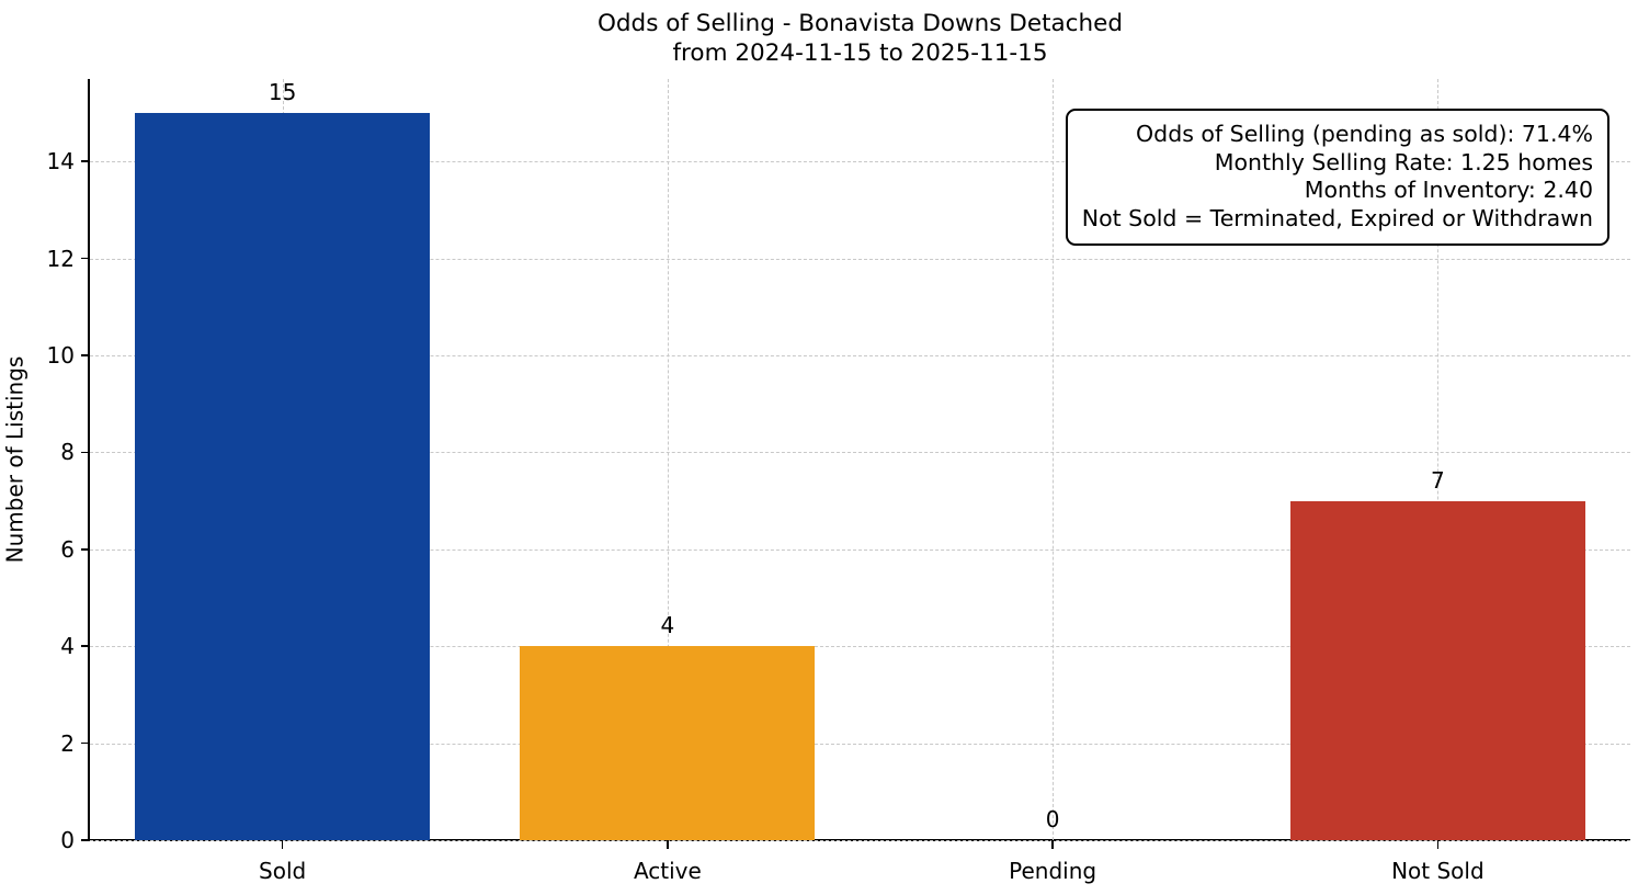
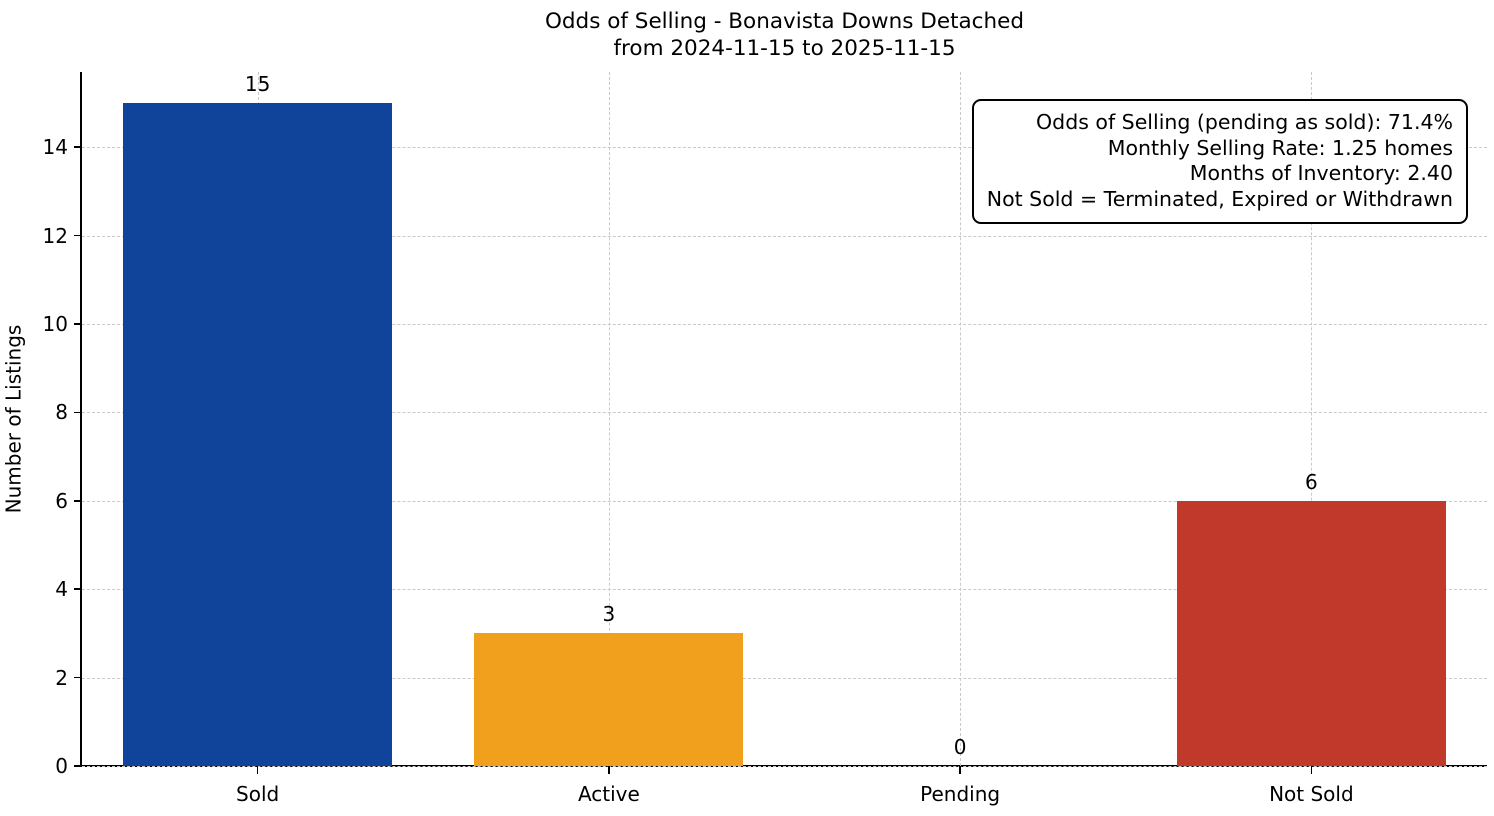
Active: 4 -> 3
Not Sold: 7 -> 6
